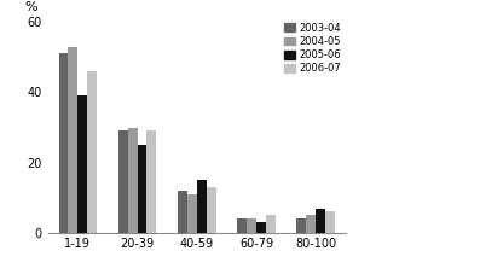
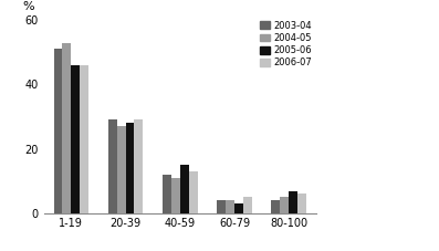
2005-06/1-19: 39 -> 46
2004-05/20-39: 30 -> 27
2005-06/20-39: 25 -> 28
